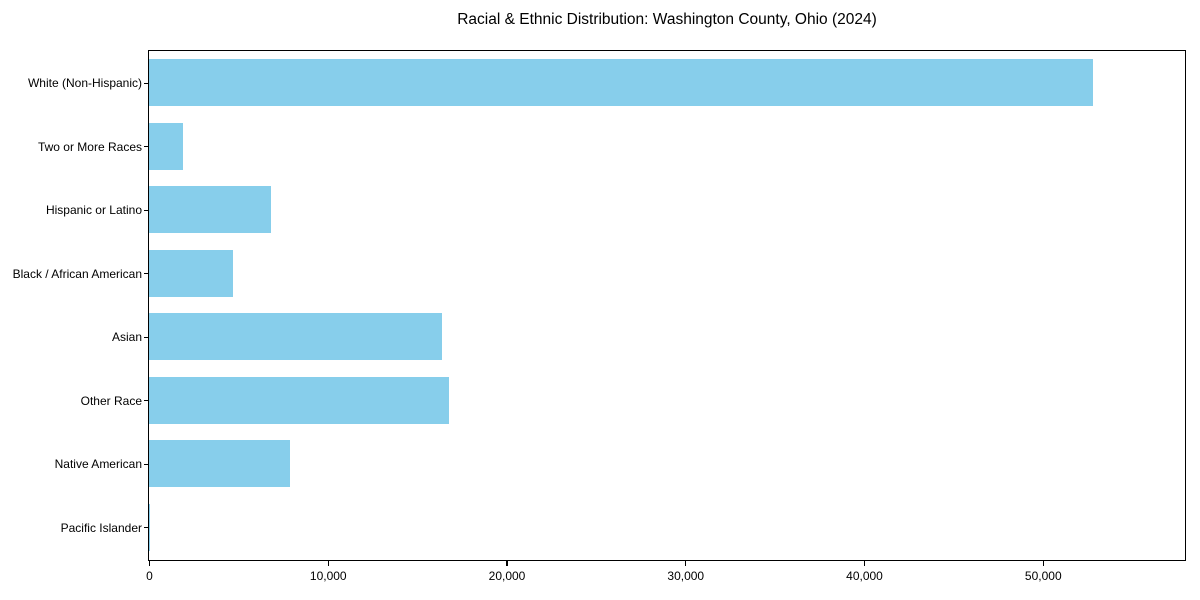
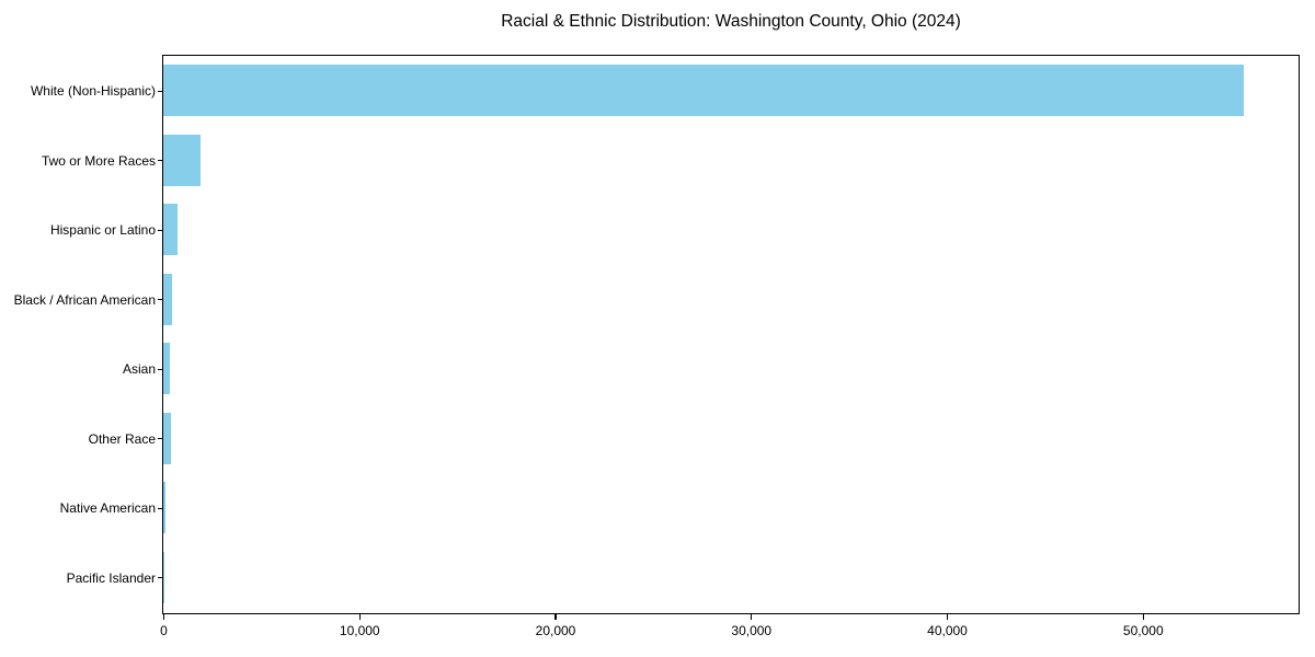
White (Non-Hispanic): 52800 -> 55200
Hispanic or Latino: 6800 -> 700
Black / African American: 4700 -> 400
Asian: 16400 -> 400
Other Race: 16800 -> 400
Native American: 7900 -> 100
